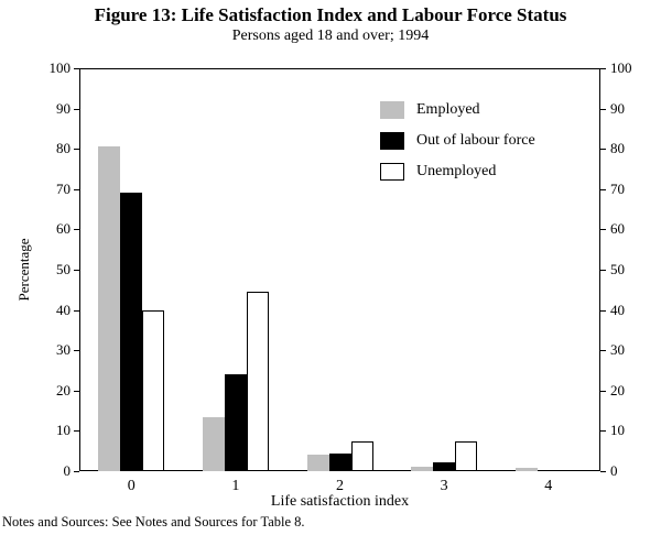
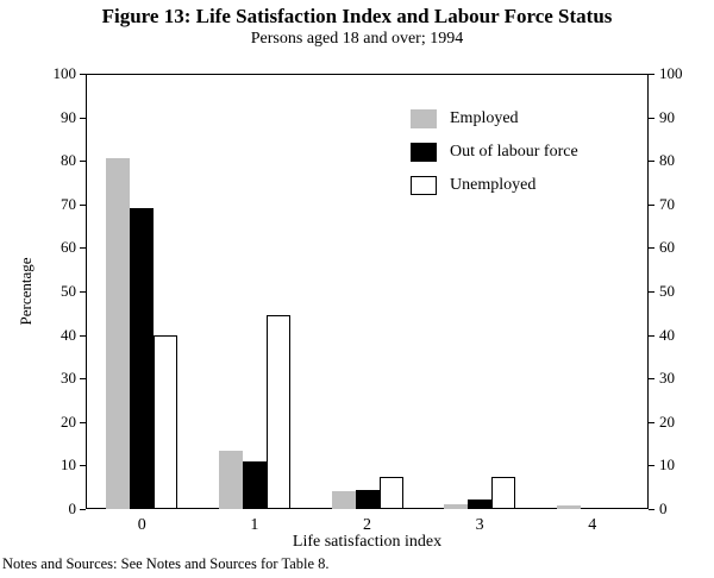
Out of labour force/1: 24 -> 11
